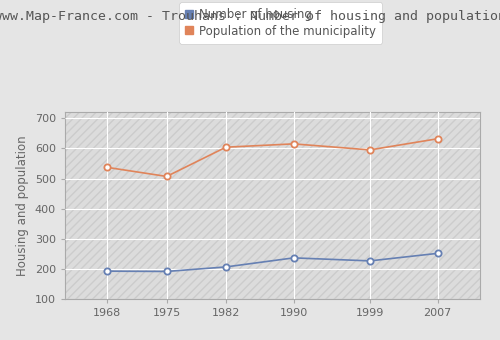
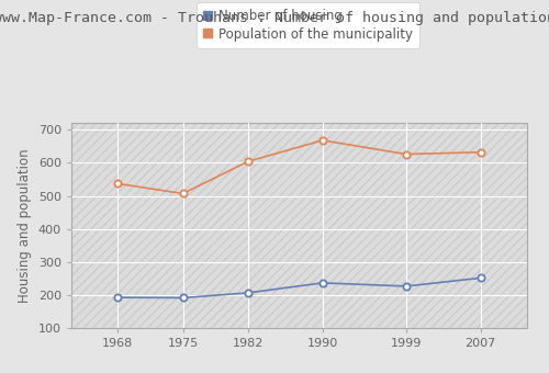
Population of the municipality/1990: 615 -> 668
Population of the municipality/1999: 595 -> 626
